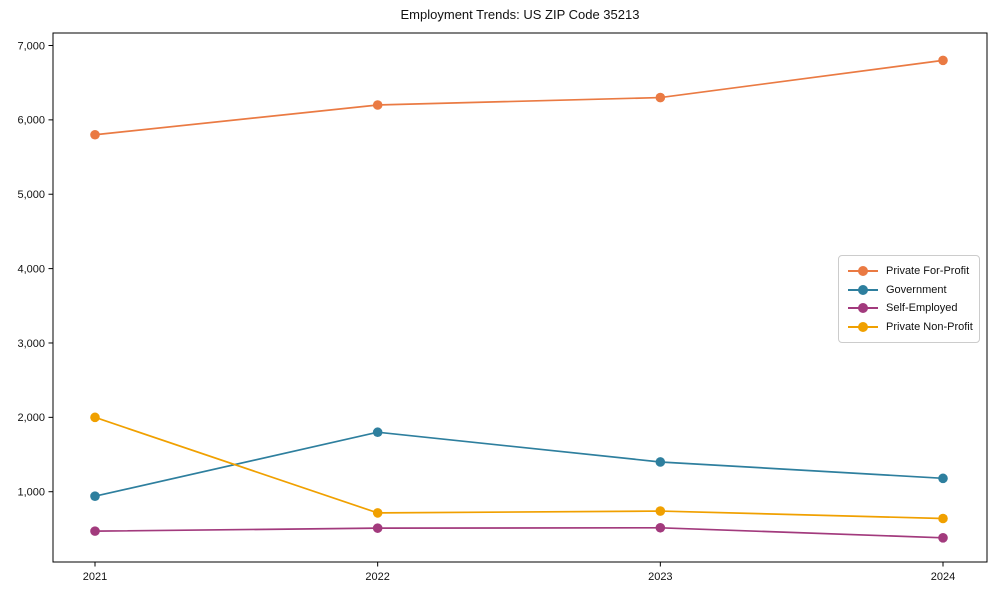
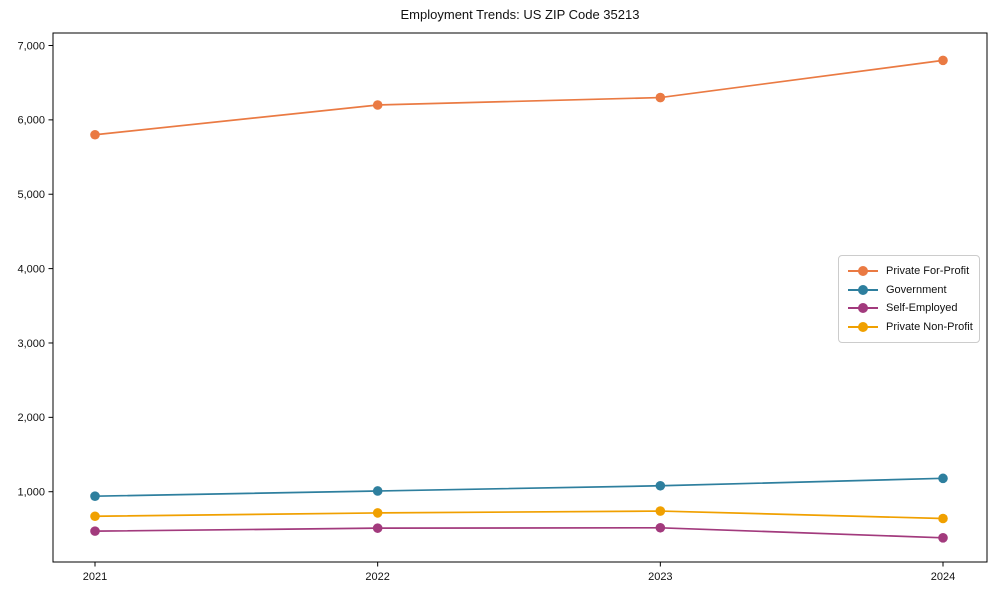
Private Non-Profit/2021: 2000 -> 700
Government/2022: 1800 -> 1000
Government/2023: 1400 -> 1100
